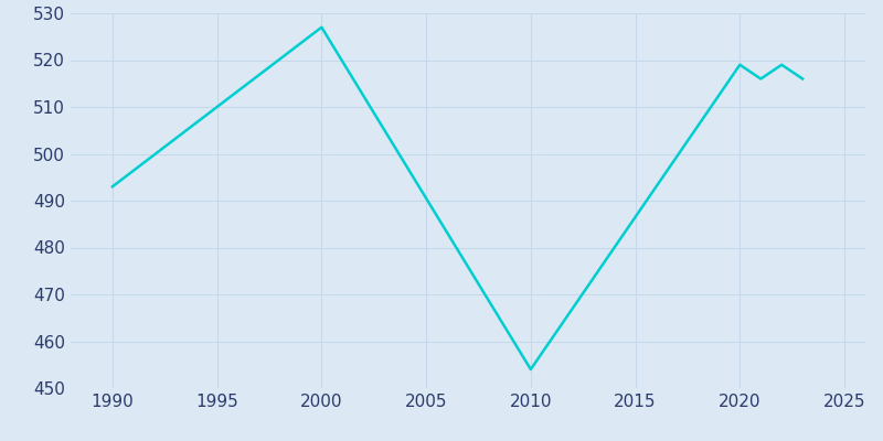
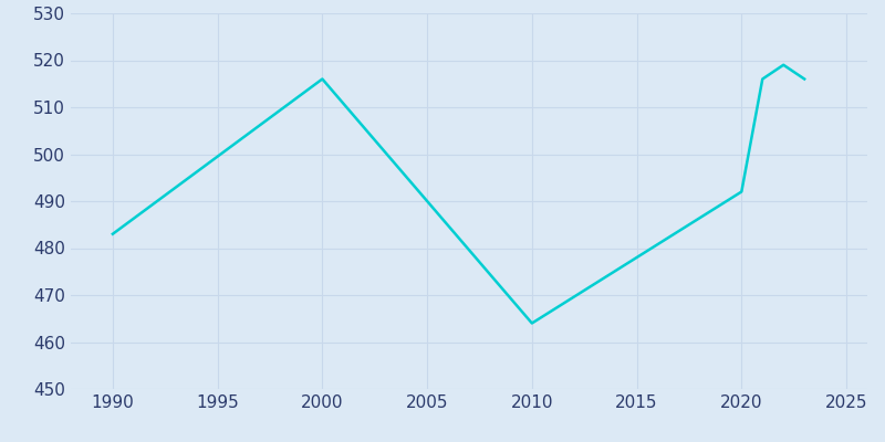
1990: 493 -> 483
2000: 527 -> 516
2010: 454 -> 464
2020: 519 -> 492
